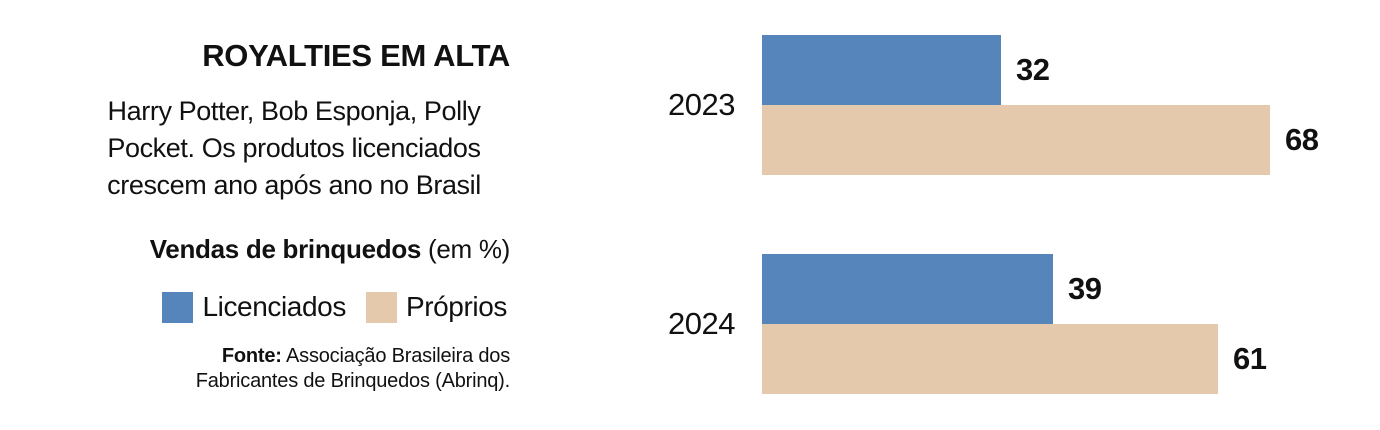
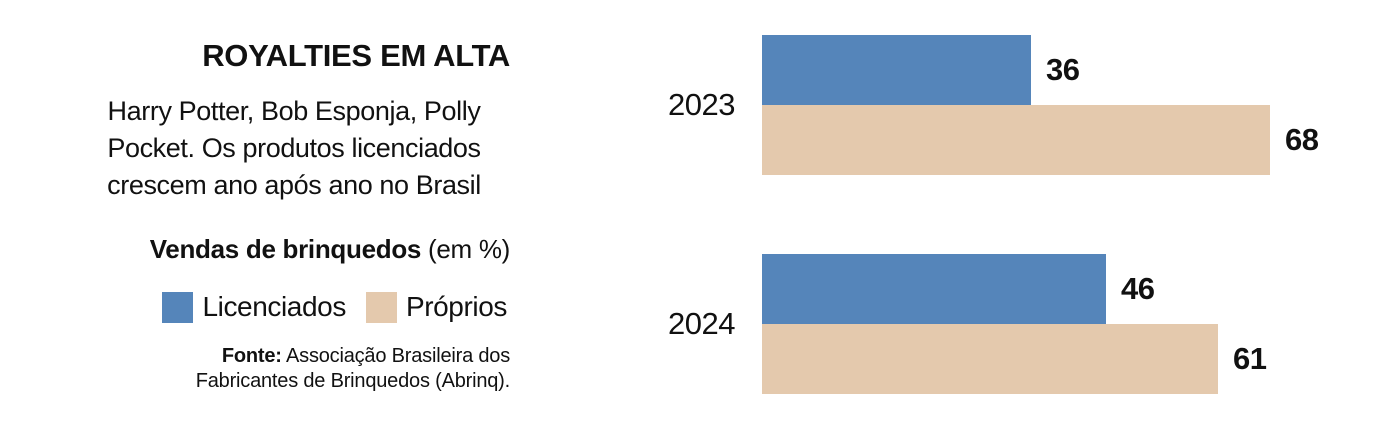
Licenciados/2023: 32 -> 36
Licenciados/2024: 39 -> 46
